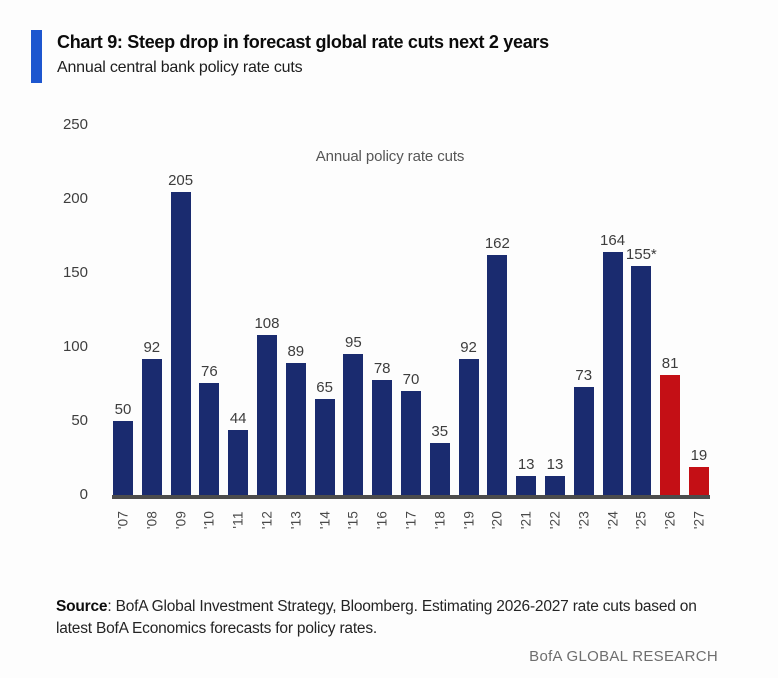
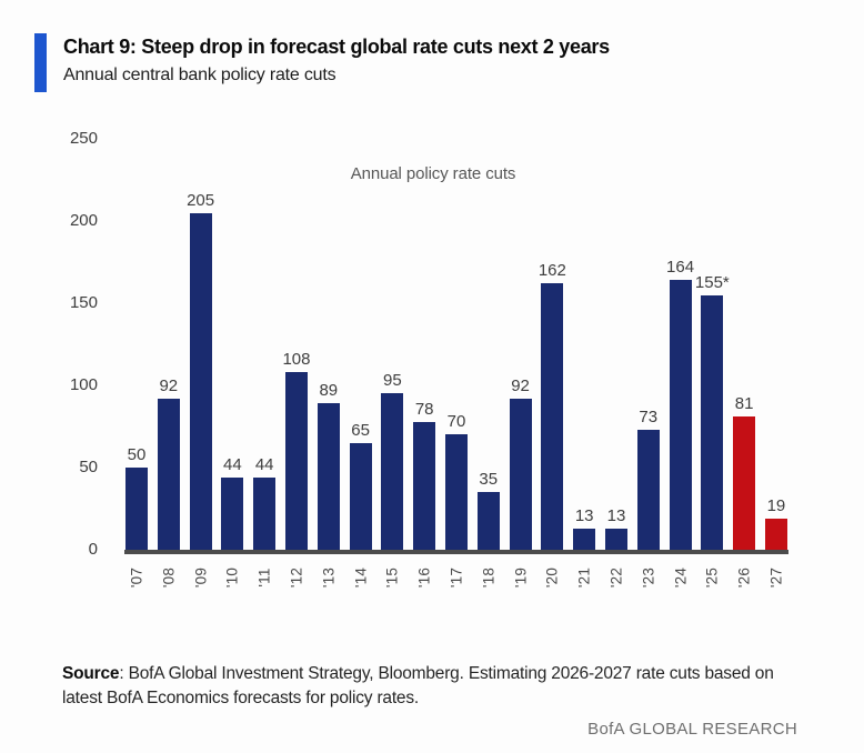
'10: 76 -> 44
